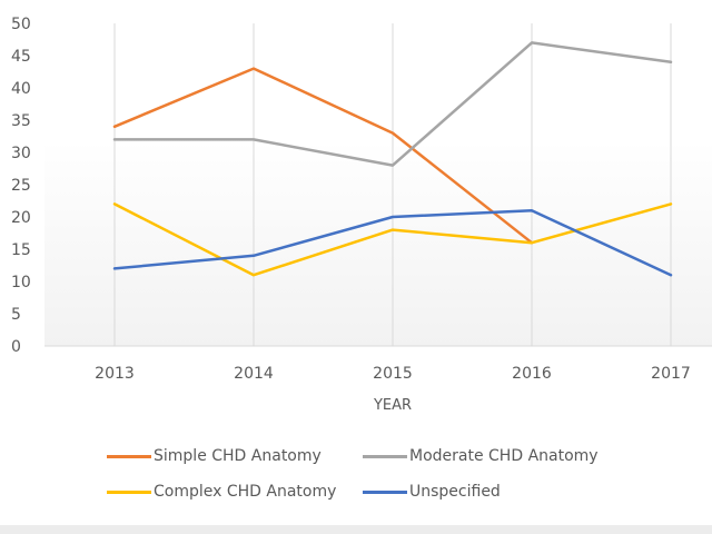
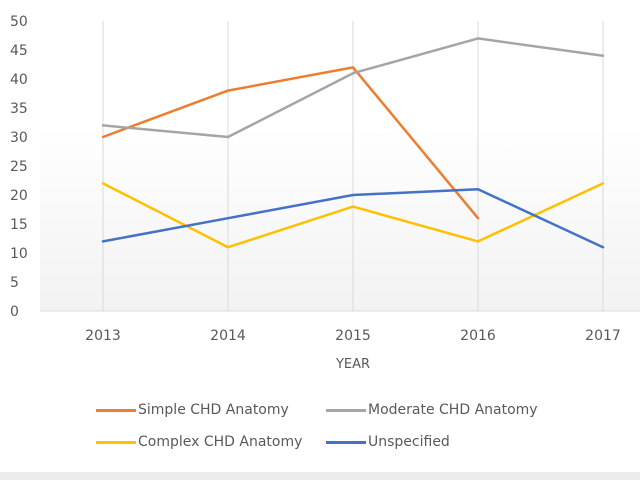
Simple CHD Anatomy/2013: 34 -> 30
Simple CHD Anatomy/2014: 43 -> 38
Moderate CHD Anatomy/2014: 32 -> 30
Unspecified/2014: 14 -> 16
Simple CHD Anatomy/2015: 33 -> 42
Moderate CHD Anatomy/2015: 28 -> 41
Complex CHD Anatomy/2016: 16 -> 12
